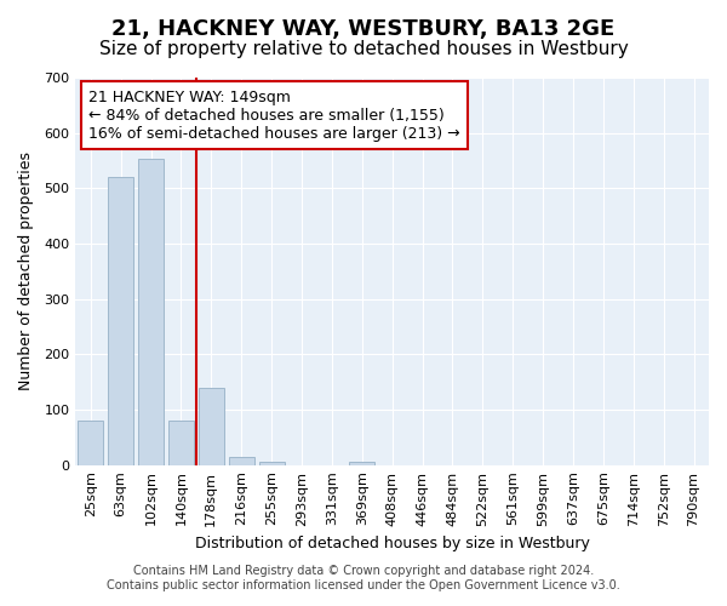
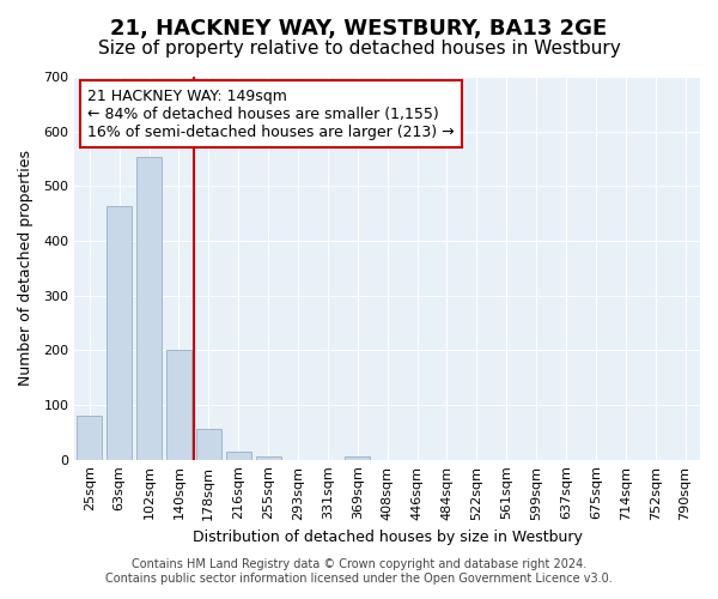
63sqm: 520 -> 463
140sqm: 80 -> 201
178sqm: 140 -> 57
